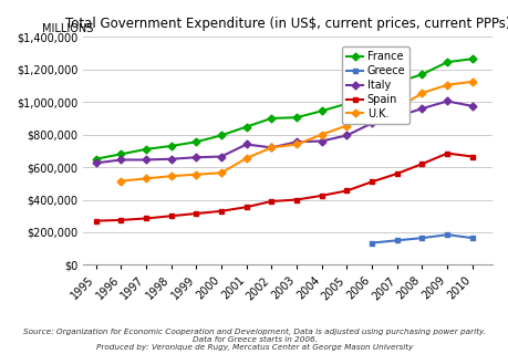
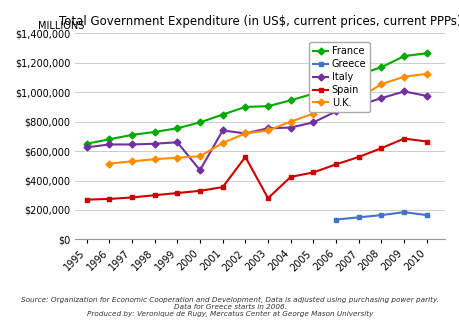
Italy/2000: $660,000 -> $470,000
Spain/2002: $390,000 -> $560,000
Spain/2003: $400,000 -> $280,000
